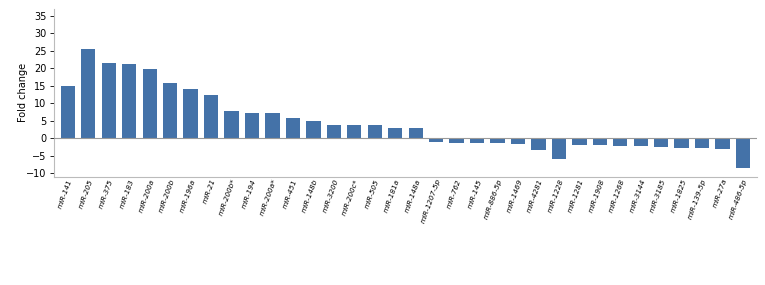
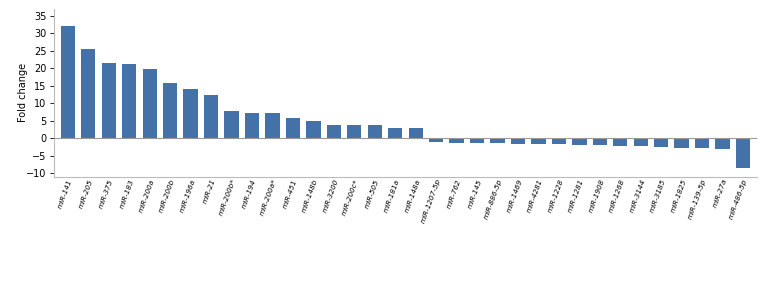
miR-141: 15.0 -> 32.0
miR-4281: -3.5 -> -1.7
miR-1228: -6.0 -> -1.8
